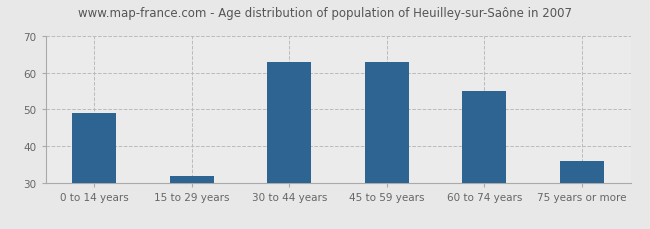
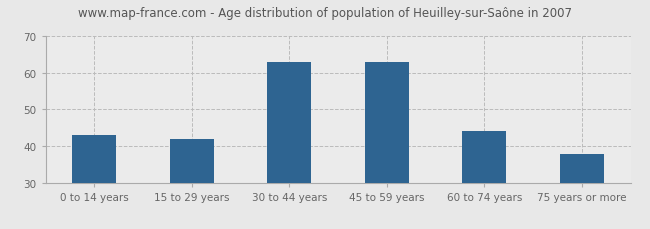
0 to 14 years: 49 -> 43
15 to 29 years: 32 -> 42
60 to 74 years: 55 -> 44
75 years or more: 36 -> 38
